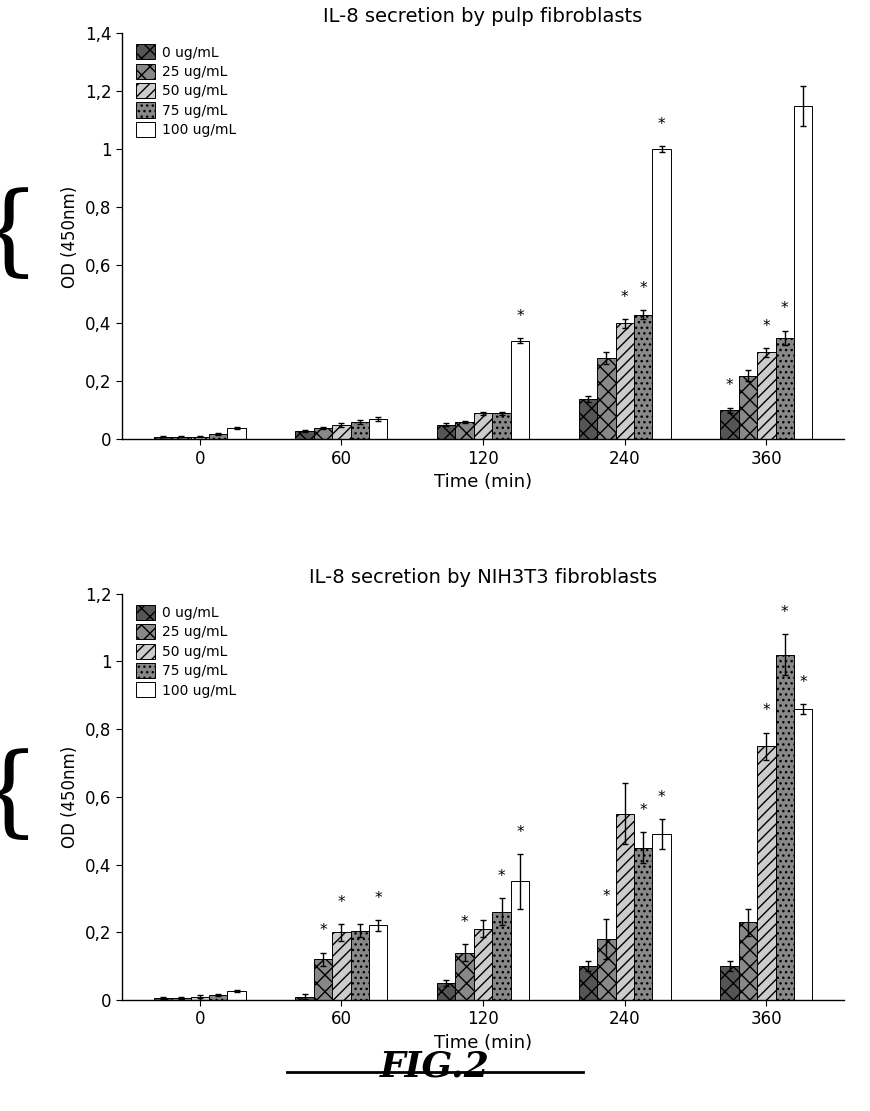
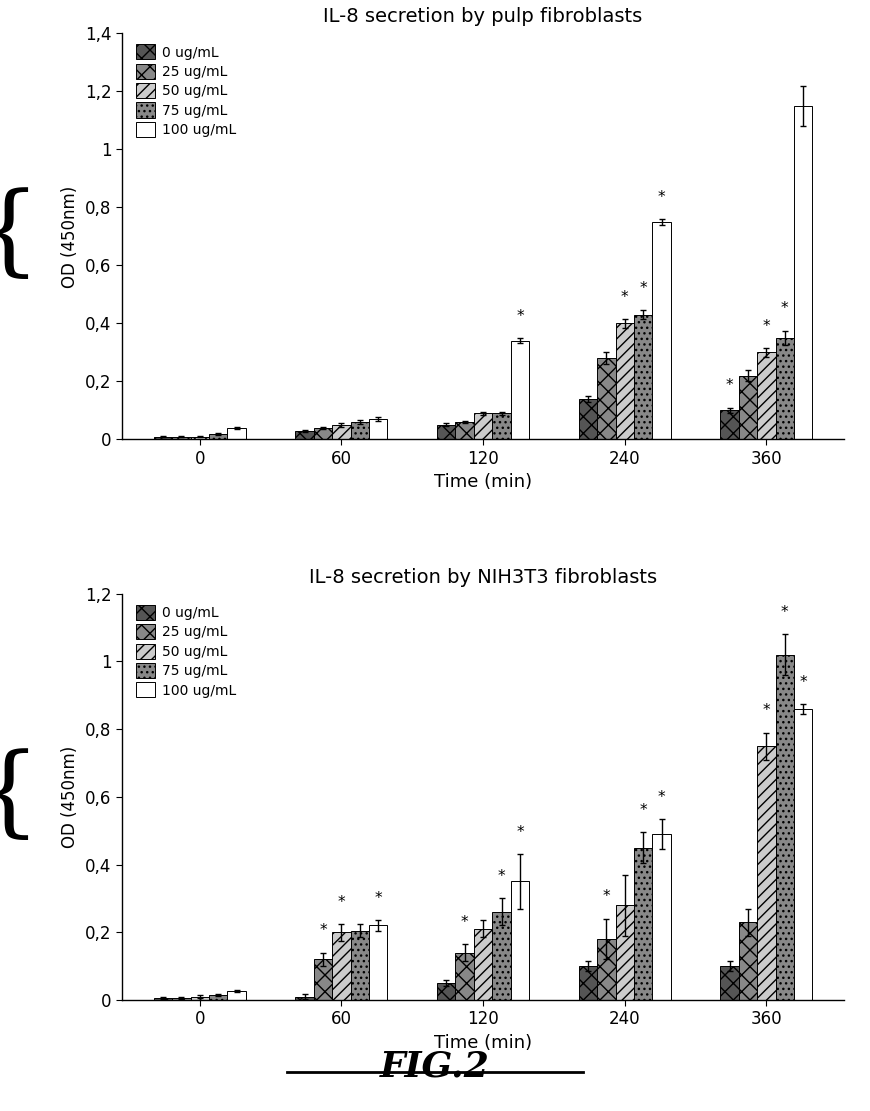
IL-8 secretion by pulp fibroblasts/100 ug/mL/240: 1,00 -> 0,75
IL-8 secretion by NIH3T3 fibroblasts/50 ug/mL/240: 0,55 -> 0,28
